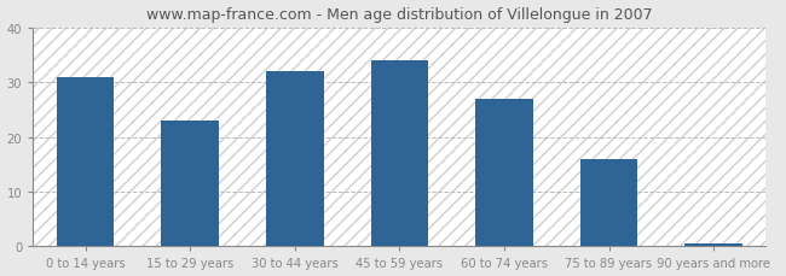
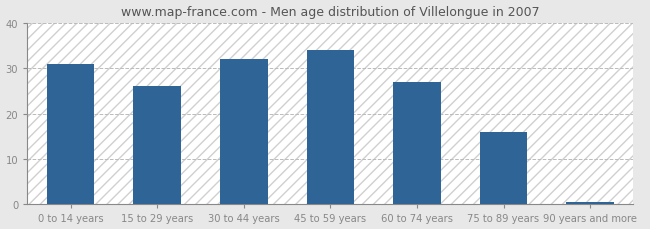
15 to 29 years: 23.0 -> 26.0
